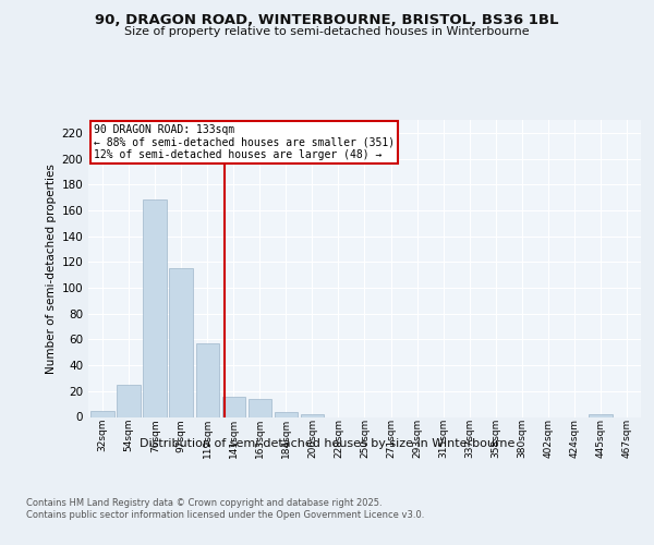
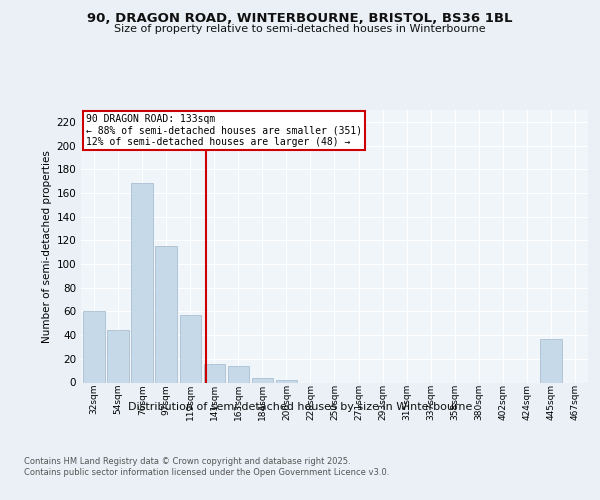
32sqm: 5 -> 60
54sqm: 25 -> 44
445sqm: 2 -> 37
